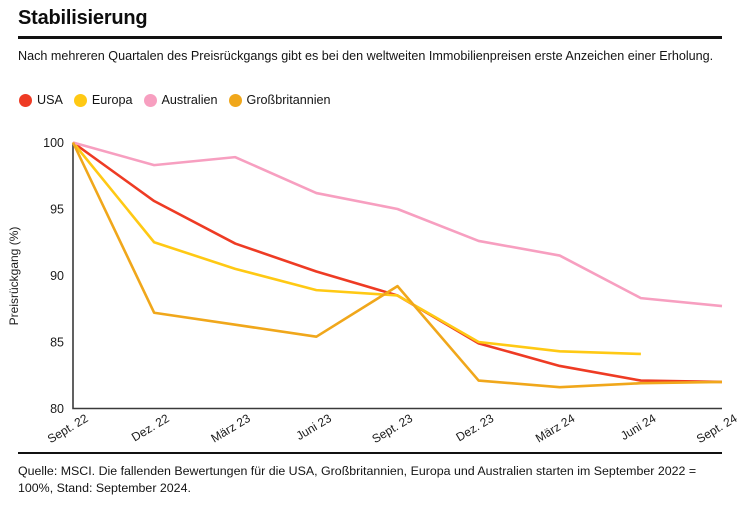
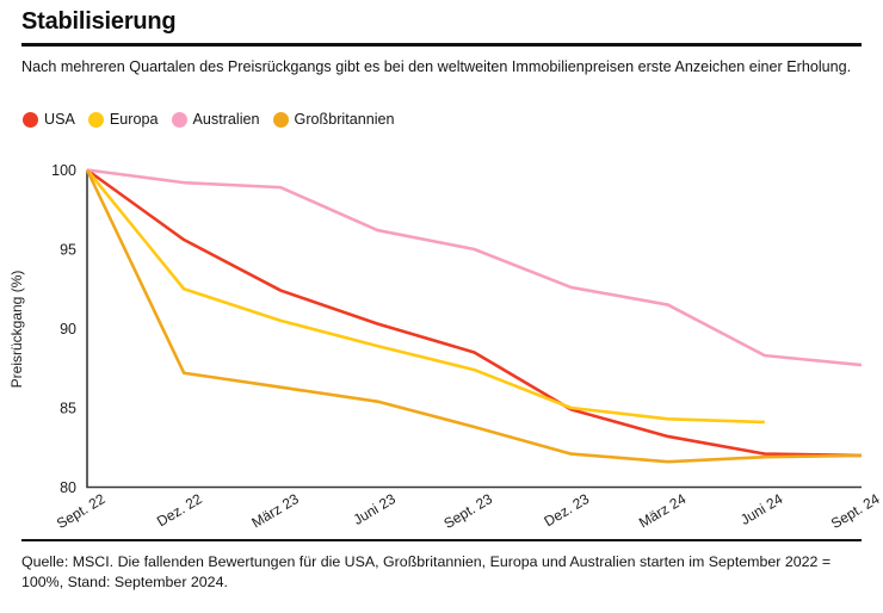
Australien/Dez. 22: 98.3 -> 99.2
Europa/Sept. 23: 88.5 -> 87.4
Großbritannien/Sept. 23: 89.2 -> 83.8
